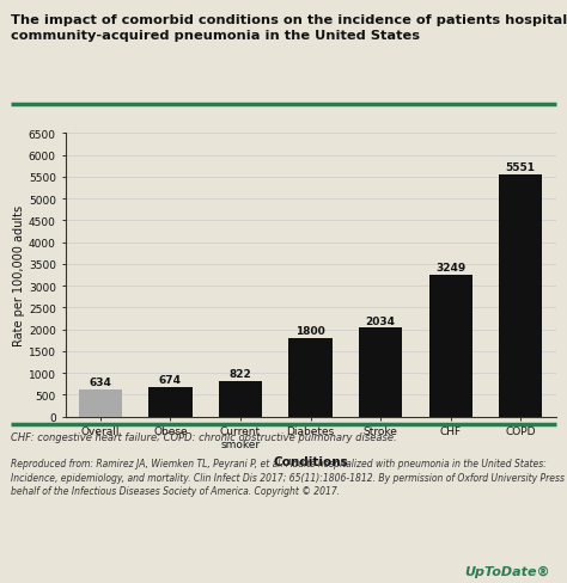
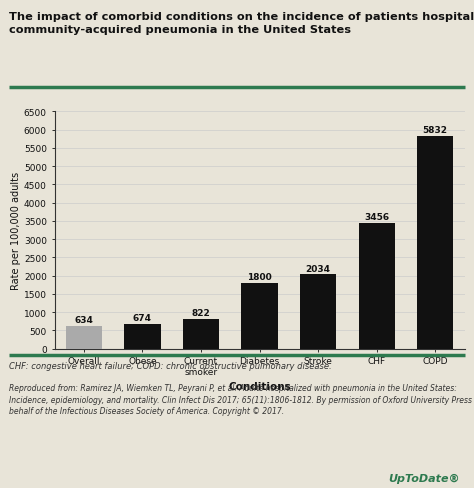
CHF: 3249 -> 3456
COPD: 5551 -> 5832
